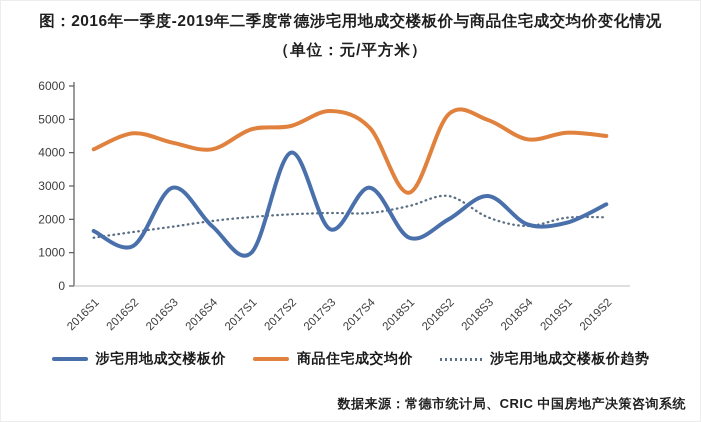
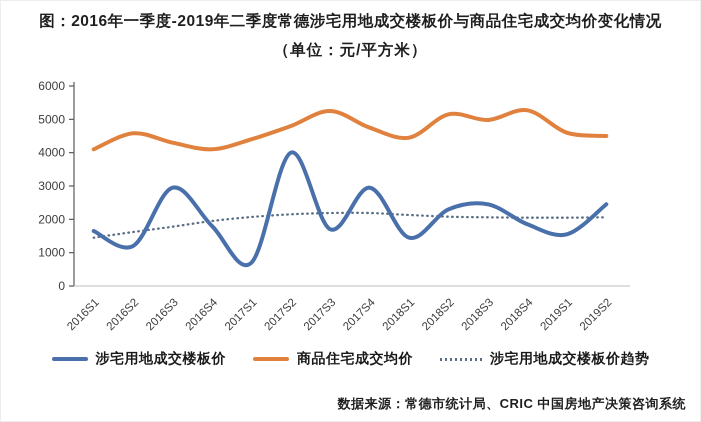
涉宅用地成交楼板价/2017S1: 1000 -> 700
商品住宅成交均价/2017S1: 4700 -> 4400
商品住宅成交均价/2018S1: 2800 -> 4400
涉宅用地成交楼板价趋势/2018S1: 2400 -> 2100
涉宅用地成交楼板价/2018S2: 2000 -> 2300
涉宅用地成交楼板价趋势/2018S2: 2700 -> 2100
涉宅用地成交楼板价/2018S3: 2700 -> 2400
商品住宅成交均价/2018S4: 4400 -> 5300
涉宅用地成交楼板价趋势/2018S4: 1800 -> 2000
涉宅用地成交楼板价/2019S1: 1900 -> 1600
